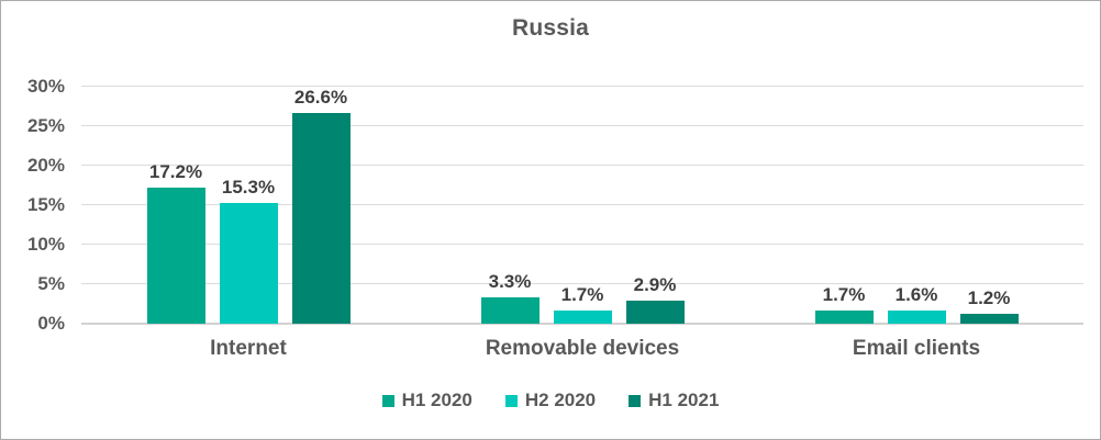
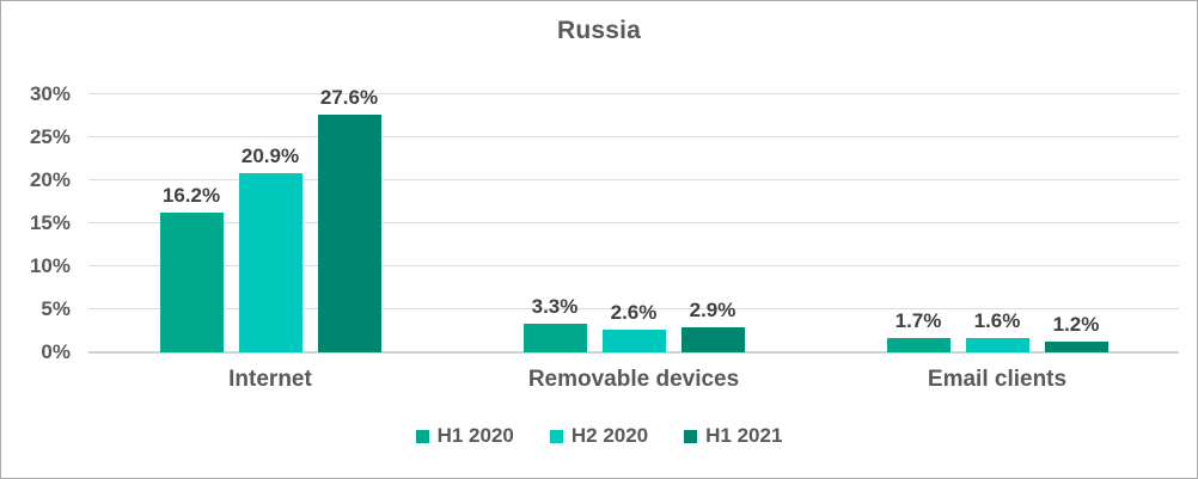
H1 2020/Internet: 17.2% -> 16.2%
H2 2020/Internet: 15.3% -> 20.9%
H1 2021/Internet: 26.6% -> 27.6%
H2 2020/Removable devices: 1.7% -> 2.6%
